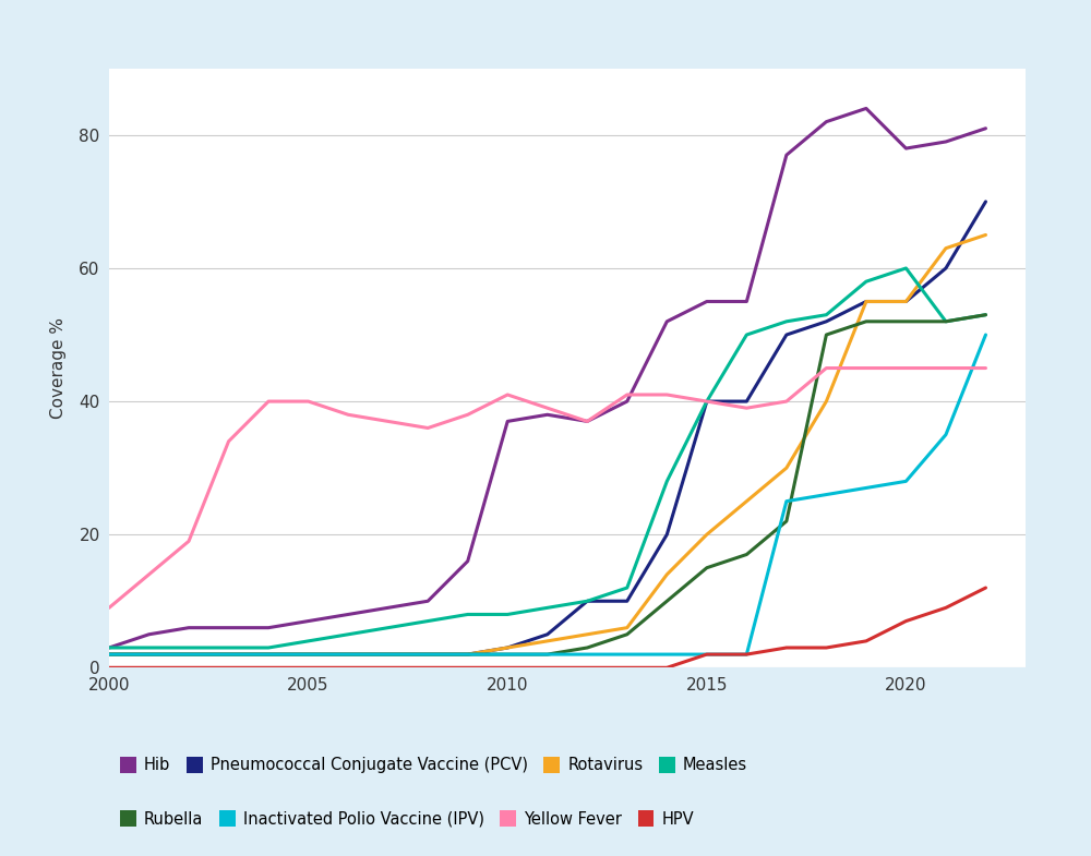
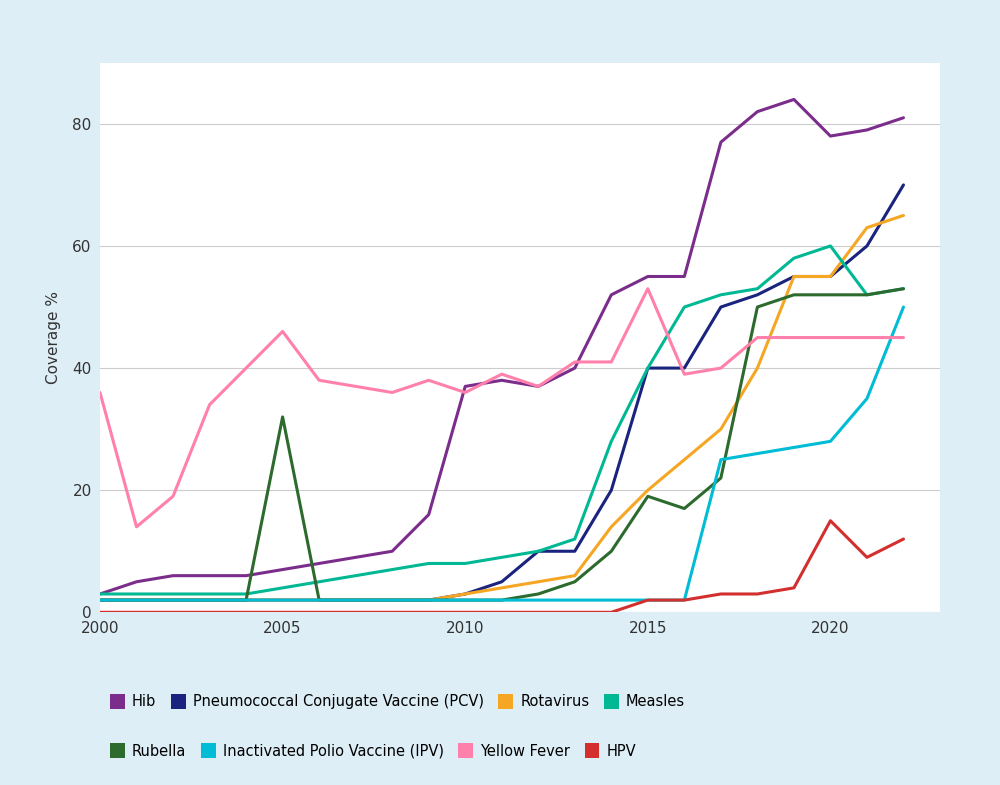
Yellow Fever/2000: 9 -> 36
Rubella/2005: 2 -> 32
Yellow Fever/2005: 40 -> 46
Yellow Fever/2010: 41 -> 36
Rubella/2015: 15 -> 19
Yellow Fever/2015: 40 -> 53
HPV/2020: 7 -> 15
